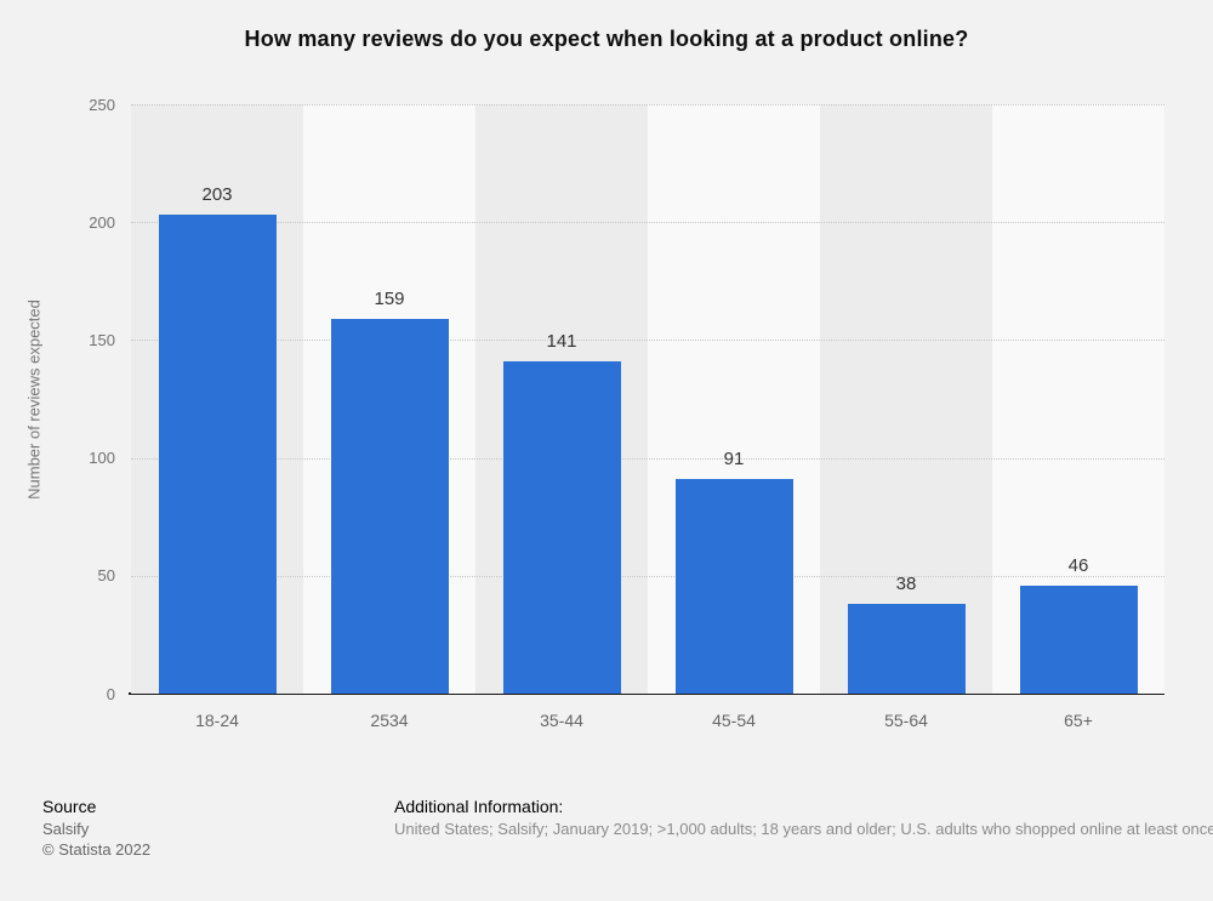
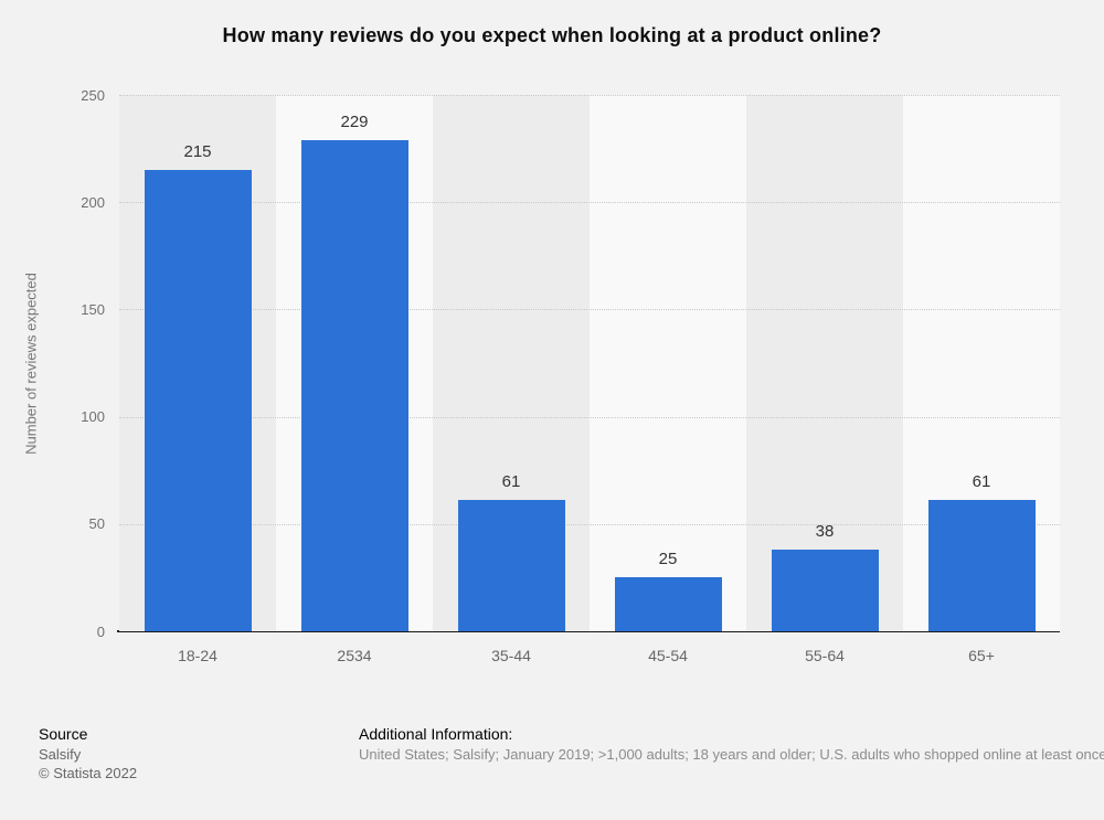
18-24: 203 -> 215
2534: 159 -> 229
35-44: 141 -> 61
45-54: 91 -> 25
65+: 46 -> 61
